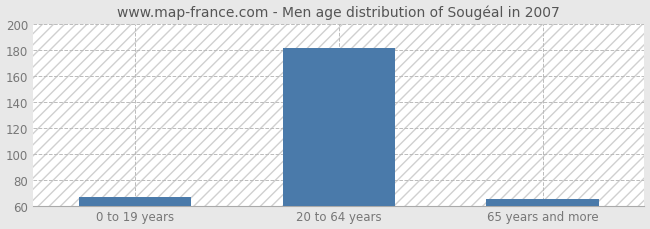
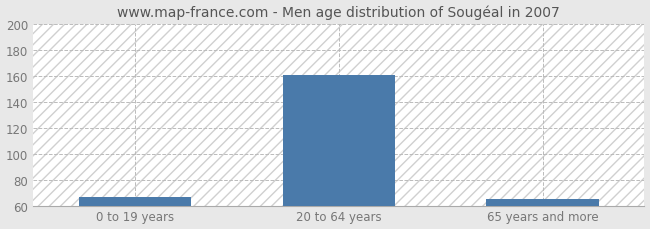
20 to 64 years: 182 -> 161
